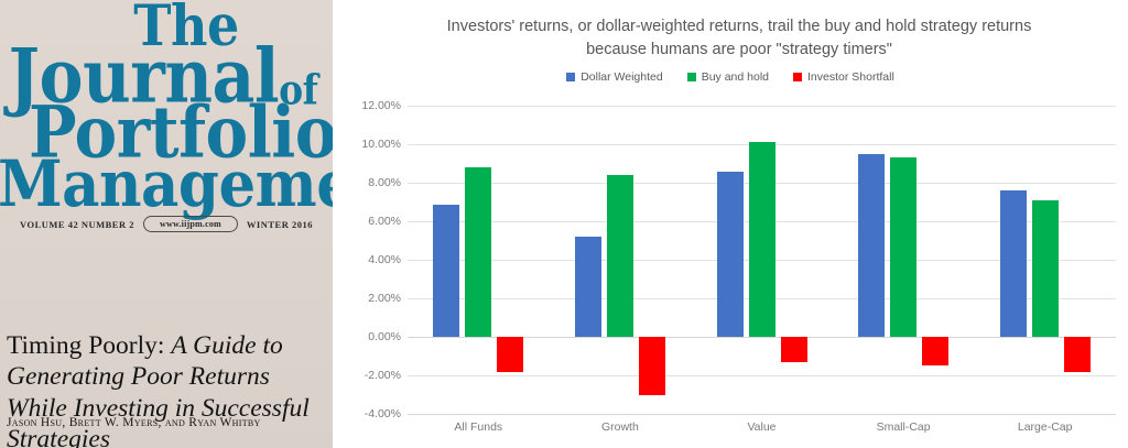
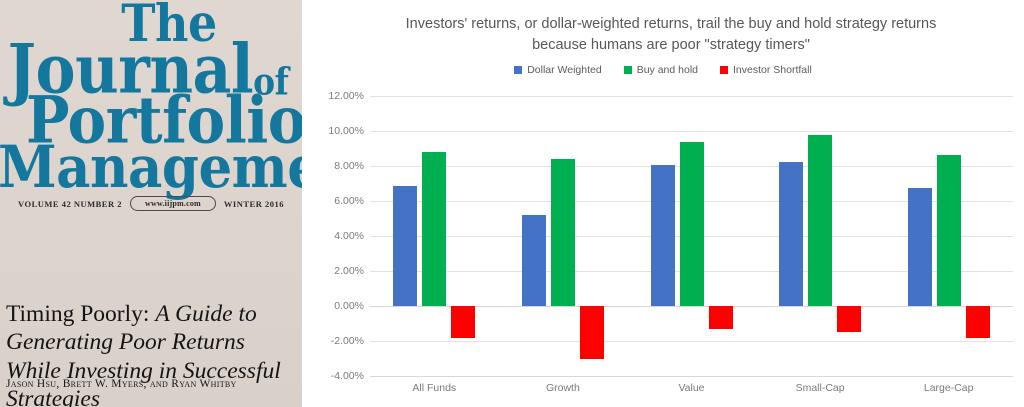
Dollar Weighted/Value: 8.6% -> 8.1%
Buy and hold/Value: 10.1% -> 9.3%
Dollar Weighted/Small-Cap: 9.5% -> 8.2%
Buy and hold/Small-Cap: 9.3% -> 9.8%
Dollar Weighted/Large-Cap: 7.6% -> 6.8%
Buy and hold/Large-Cap: 7.1% -> 8.7%
